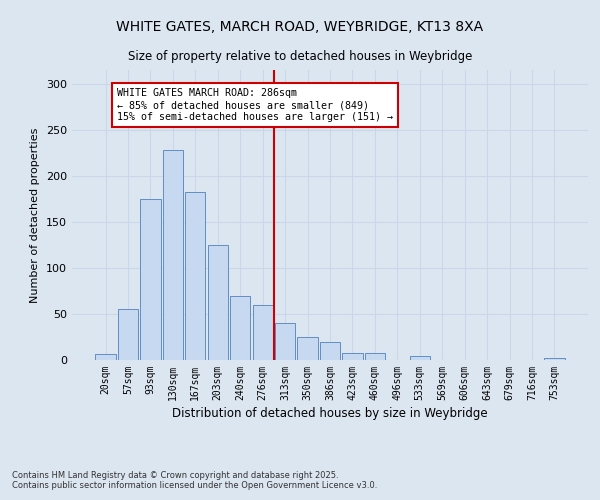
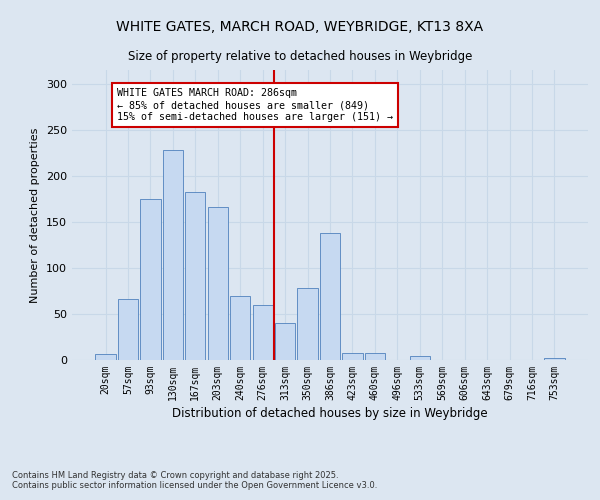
57sqm: 55 -> 66
203sqm: 125 -> 166
350sqm: 25 -> 78
386sqm: 20 -> 138
